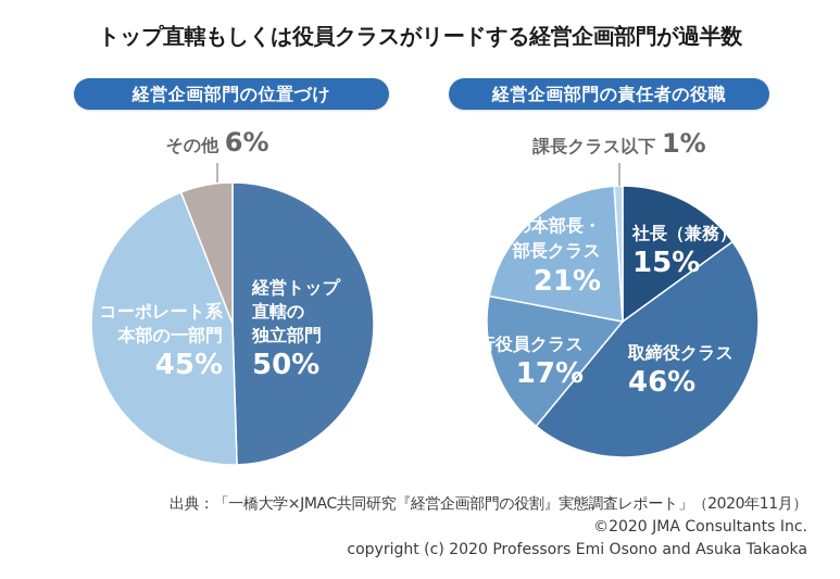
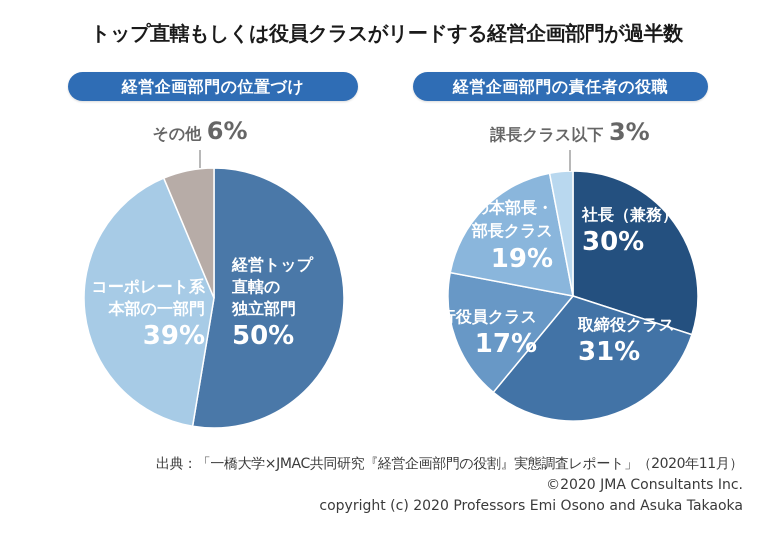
経営企画部門の位置づけ/コーポレート系本部の一部門: 45% -> 39%
経営企画部門の責任者の役職/社長（兼務）: 15% -> 30%
経営企画部門の責任者の役職/取締役クラス: 46% -> 31%
経営企画部門の責任者の役職/役員以外の本部長・部長クラス: 21% -> 19%
経営企画部門の責任者の役職/課長クラス以下: 1% -> 3%
